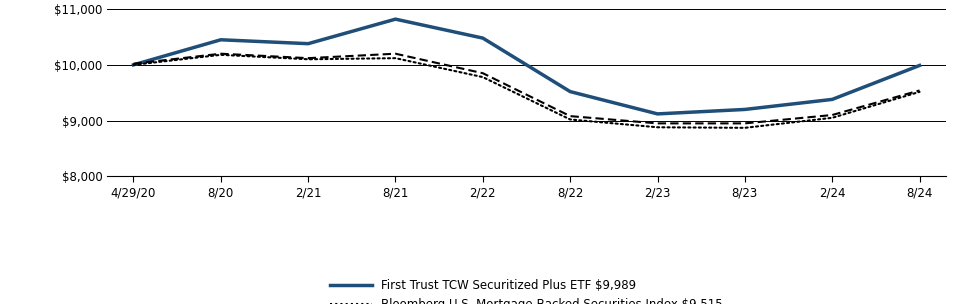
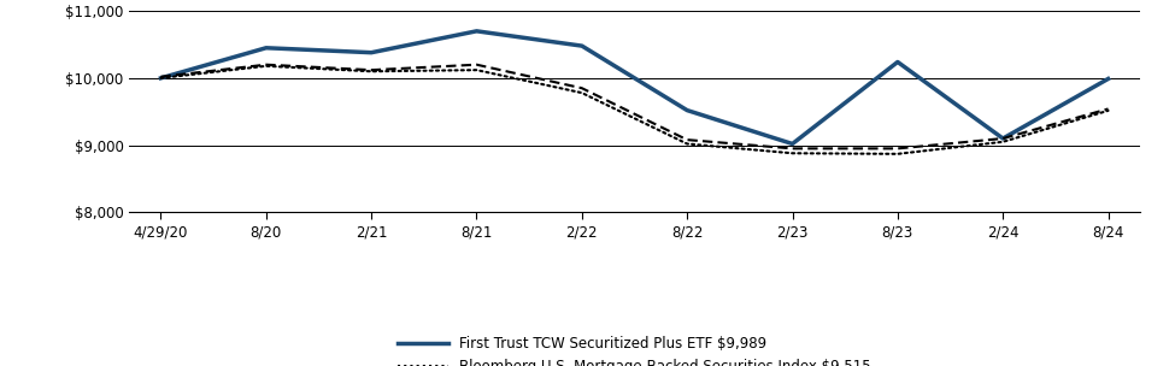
First Trust TCW Securitized Plus ETF $9,989/8/21: $10,820 -> $10,700
First Trust TCW Securitized Plus ETF $9,989/2/23: $9,120 -> $9,020
First Trust TCW Securitized Plus ETF $9,989/8/23: $9,200 -> $10,240
First Trust TCW Securitized Plus ETF $9,989/2/24: $9,380 -> $9,100
